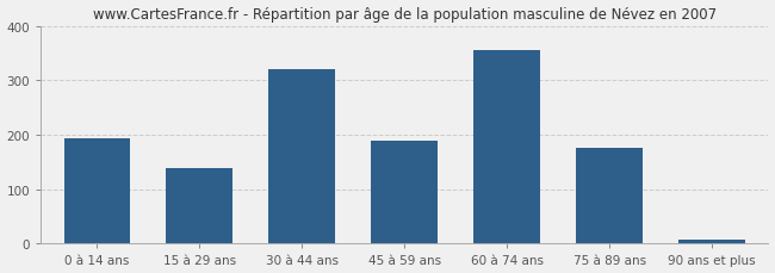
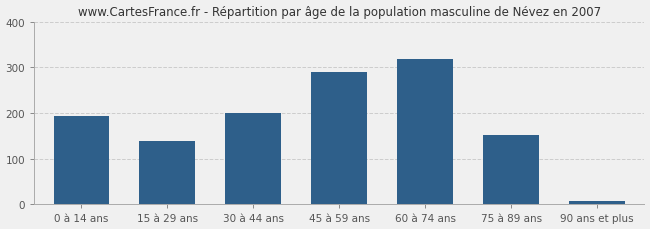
30 à 44 ans: 320 -> 200
45 à 59 ans: 190 -> 290
60 à 74 ans: 355 -> 317
75 à 89 ans: 175 -> 152
